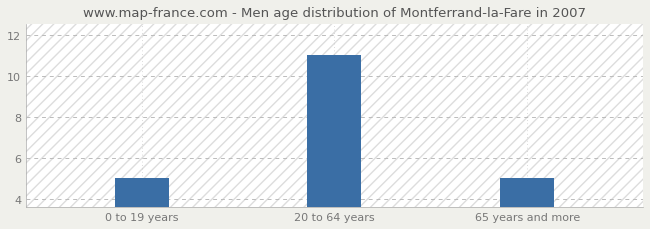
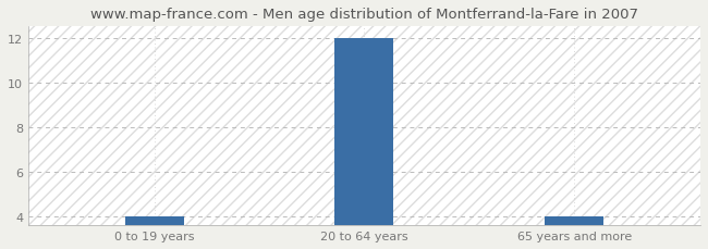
0 to 19 years: 5 -> 4
20 to 64 years: 11 -> 12
65 years and more: 5 -> 4
